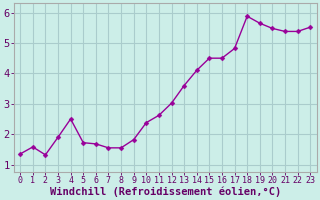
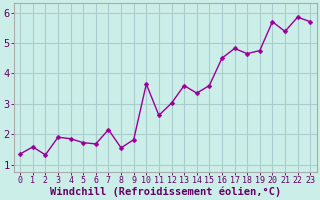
4: 2.50 -> 1.85
7: 1.55 -> 2.15
10: 2.38 -> 3.65
14: 4.10 -> 3.35
15: 4.50 -> 3.60
18: 5.88 -> 4.65
19: 5.65 -> 4.75
20: 5.48 -> 5.70
22: 5.38 -> 5.85
23: 5.52 -> 5.70
